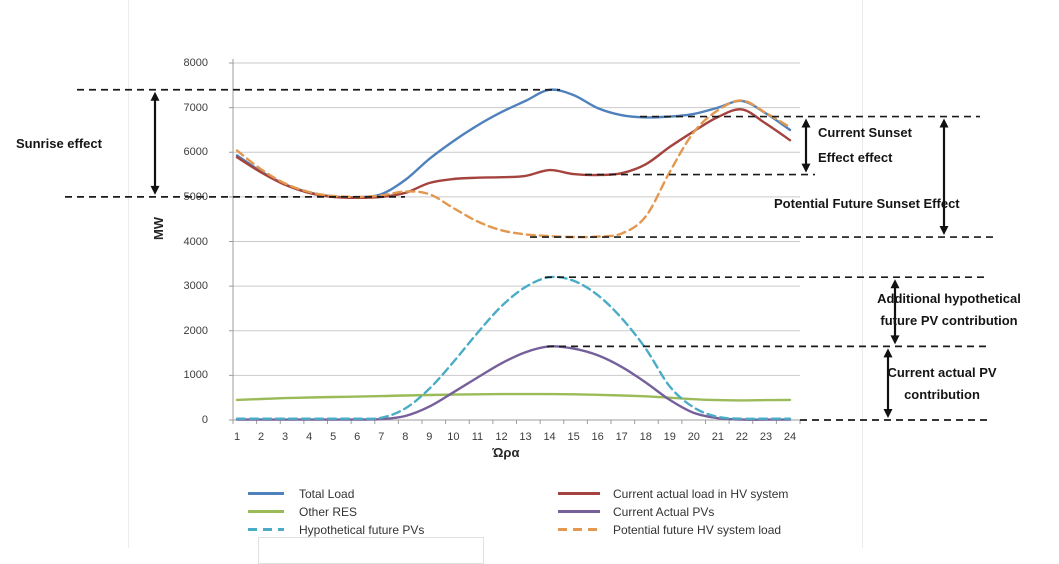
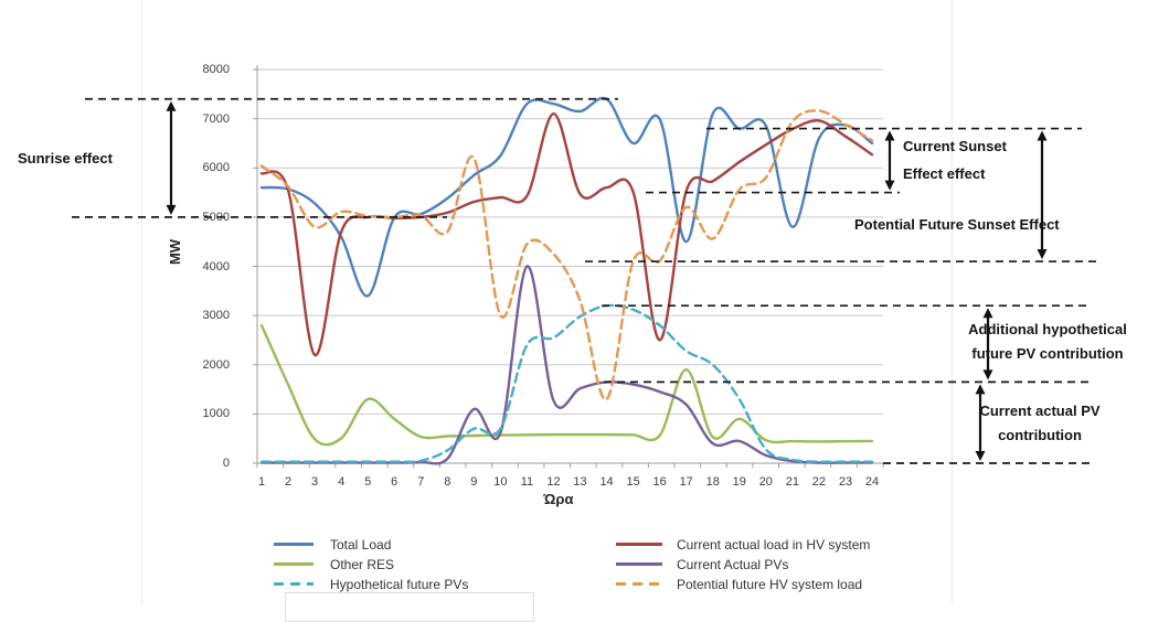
Total Load/1: 5900 -> 5600
Other RES/1: 400 -> 2800
Other RES/2: 500 -> 1600
Current actual load in HV system/3: 5300 -> 2200
Potential future HV system load/3: 5300 -> 4800
Total Load/4: 5100 -> 4600
Current actual load in HV system/4: 5100 -> 4700
Total Load/5: 5000 -> 3400
Other RES/5: 500 -> 1300
Other RES/6: 500 -> 900
Potential future HV system load/8: 5100 -> 4700
Current Actual PVs/9: 300 -> 1100
Potential future HV system load/9: 5100 -> 6200
Hypothetical future PVs/10: 1300 -> 700
Potential future HV system load/10: 4800 -> 3000
Total Load/11: 6600 -> 7300
Current Actual PVs/11: 1000 -> 4000
Hypothetical future PVs/11: 2000 -> 2400
Total Load/12: 6900 -> 7300
Current actual load in HV system/12: 5400 -> 7100
Potential future HV system load/13: 4200 -> 3300
Potential future HV system load/14: 4100 -> 1300
Total Load/15: 7300 -> 6500
Current actual load in HV system/16: 5500 -> 2500
Total Load/17: 6800 -> 4500
Other RES/17: 600 -> 1900
Potential future HV system load/17: 4200 -> 5200
Total Load/18: 6800 -> 7100
Current Actual PVs/18: 800 -> 400
Hypothetical future PVs/18: 1600 -> 2000
Other RES/19: 500 -> 900
Hypothetical future PVs/19: 800 -> 1300
Potential future HV system load/20: 6400 -> 5800
Total Load/21: 7000 -> 4800
Total Load/22: 7200 -> 6600
